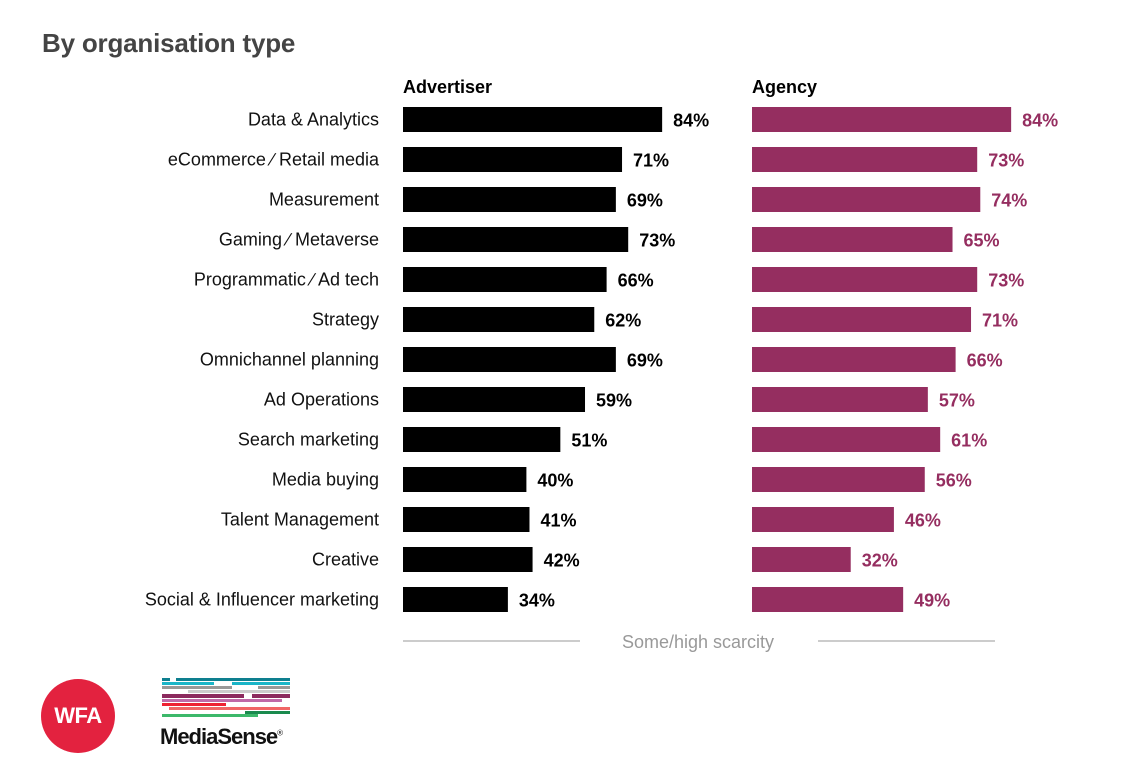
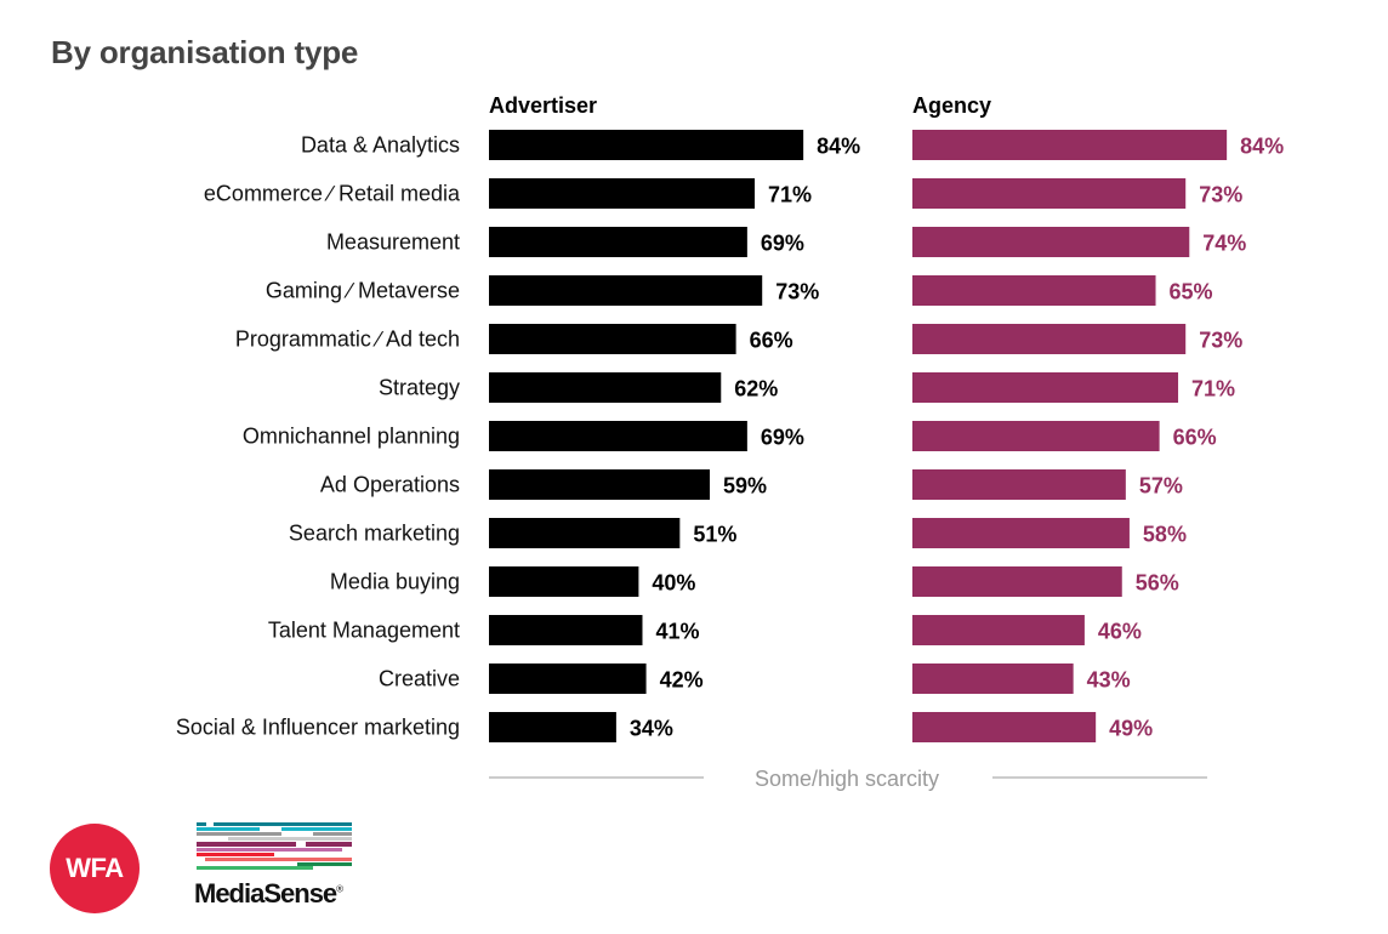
Agency/Search marketing: 61% -> 58%
Agency/Creative: 32% -> 43%
